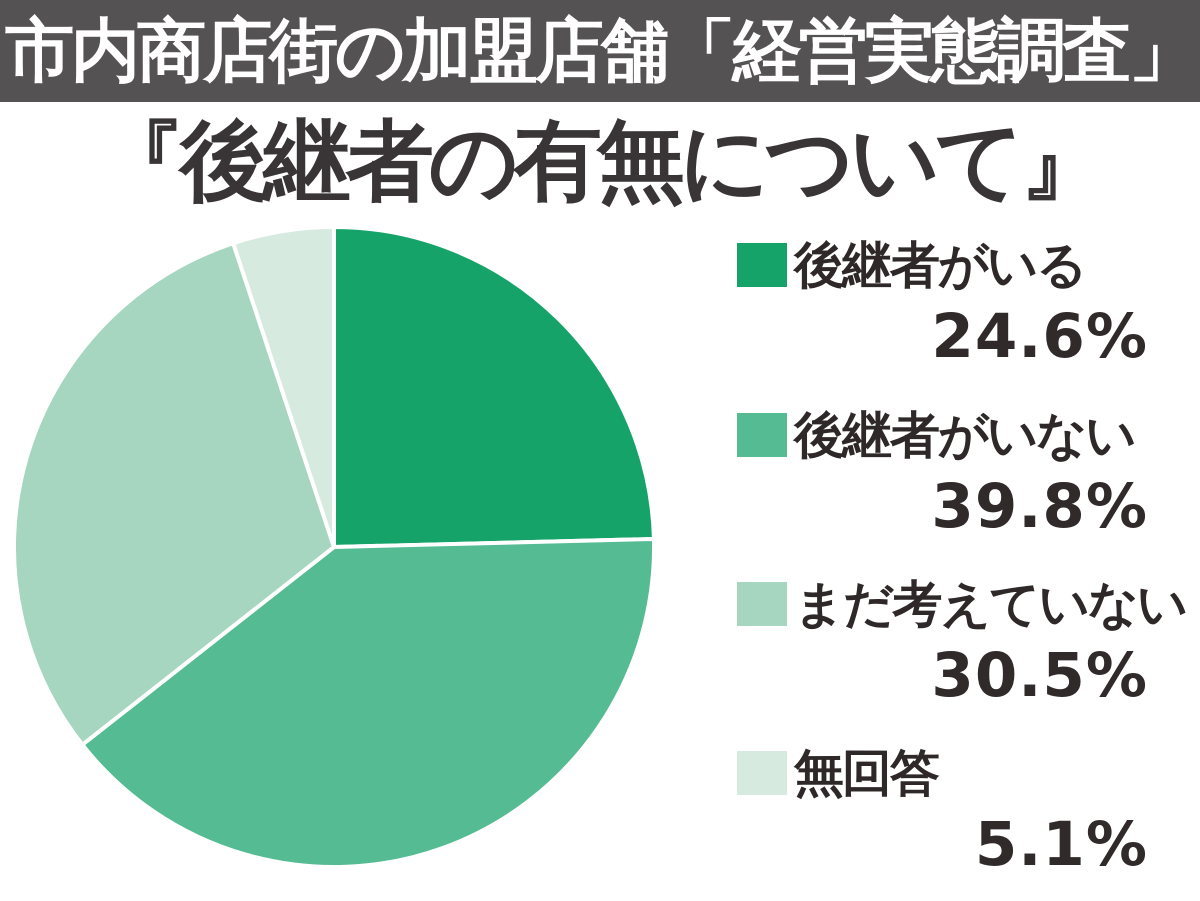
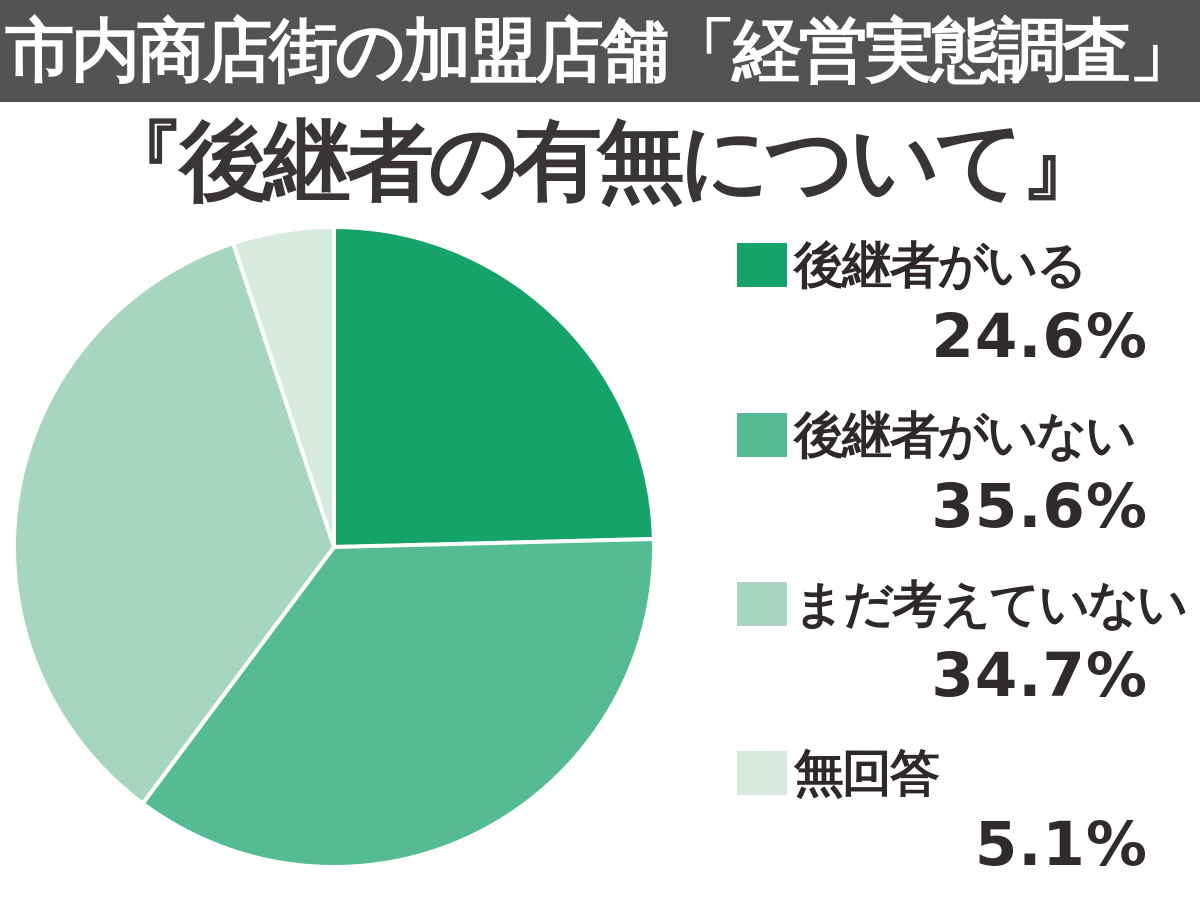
後継者がいない: 39.8% -> 35.6%
まだ考えていない: 30.5% -> 34.7%
